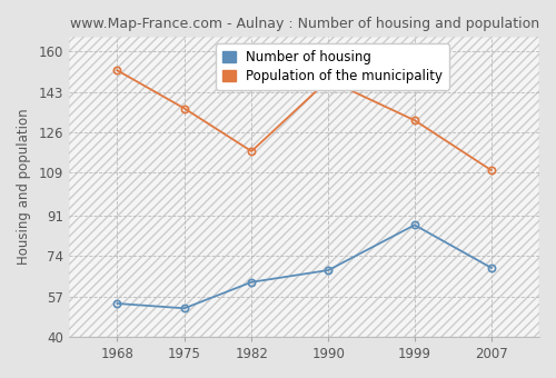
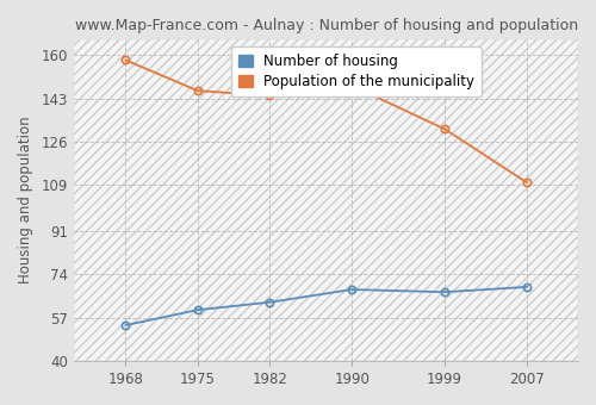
Population of the municipality/1968: 152 -> 158
Number of housing/1975: 52 -> 60
Population of the municipality/1975: 136 -> 146
Population of the municipality/1982: 118 -> 144
Number of housing/1999: 87 -> 67
